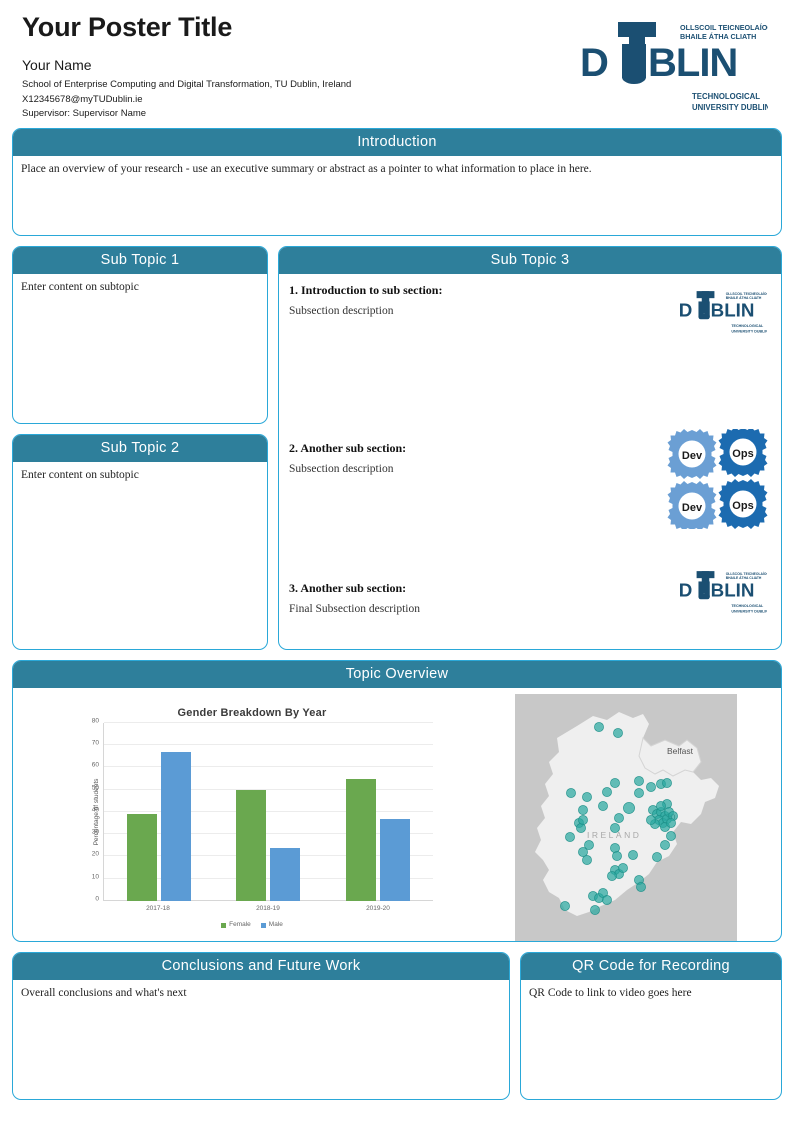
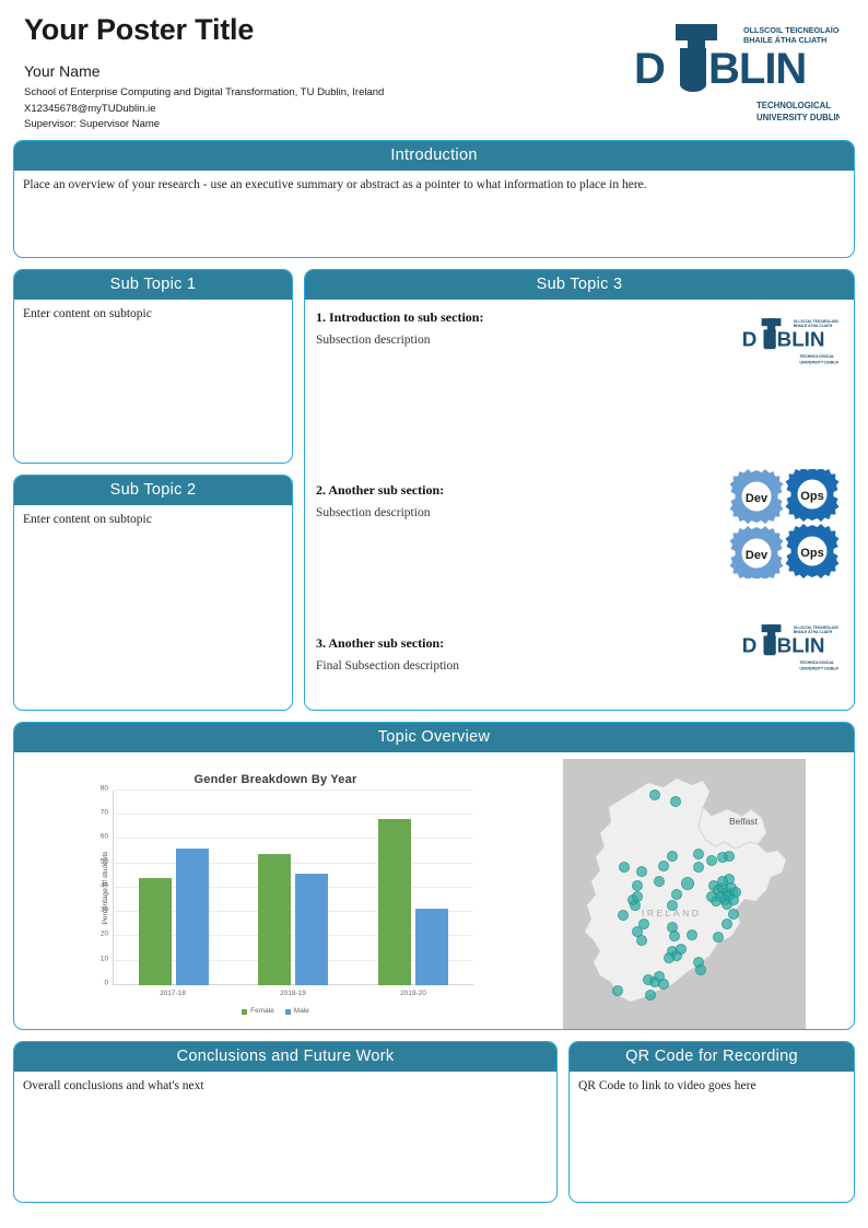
Female/2017-18: 39 -> 44
Male/2017-18: 67 -> 56
Female/2018-19: 50 -> 54
Male/2018-19: 24 -> 46
Female/2019-20: 55 -> 68
Male/2019-20: 37 -> 32
